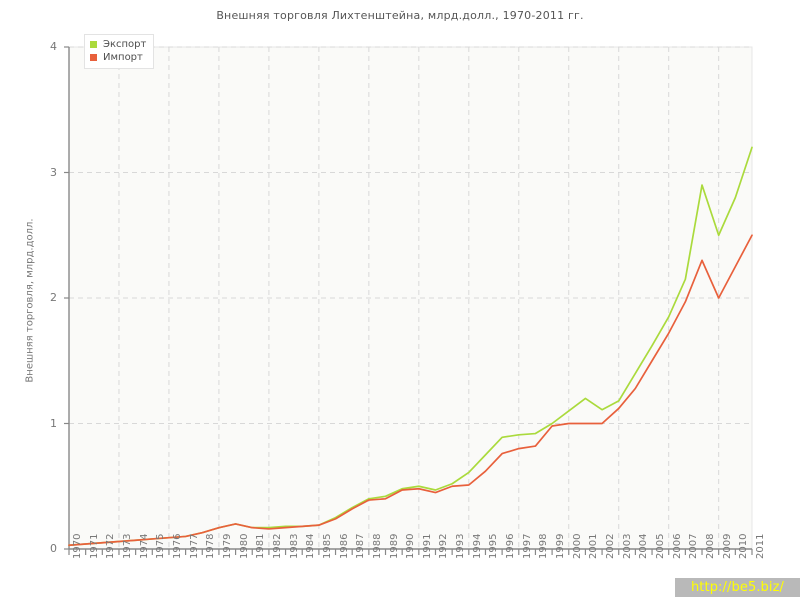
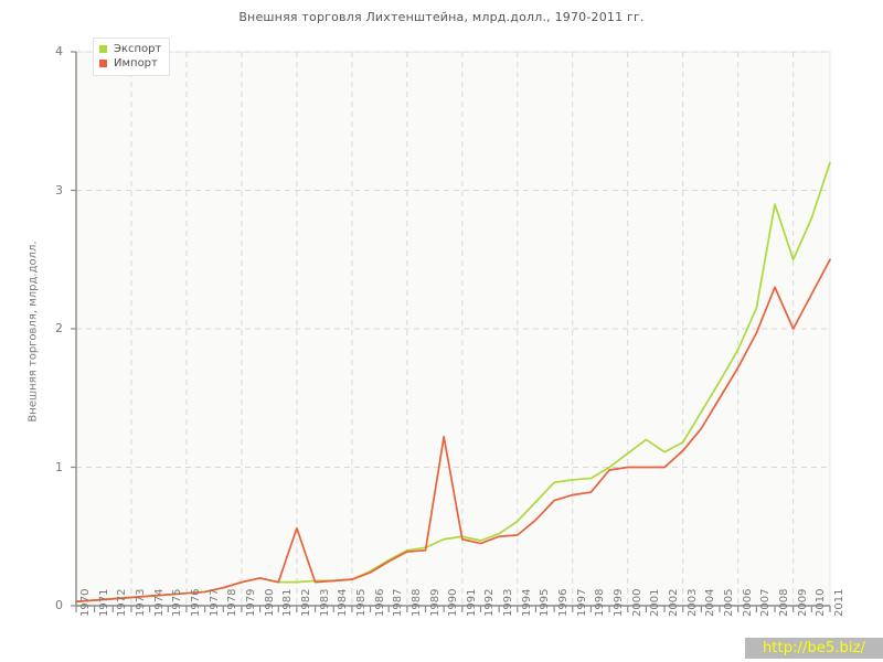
Импорт/1982: 0.16 -> 0.56
Импорт/1990: 0.47 -> 1.22
